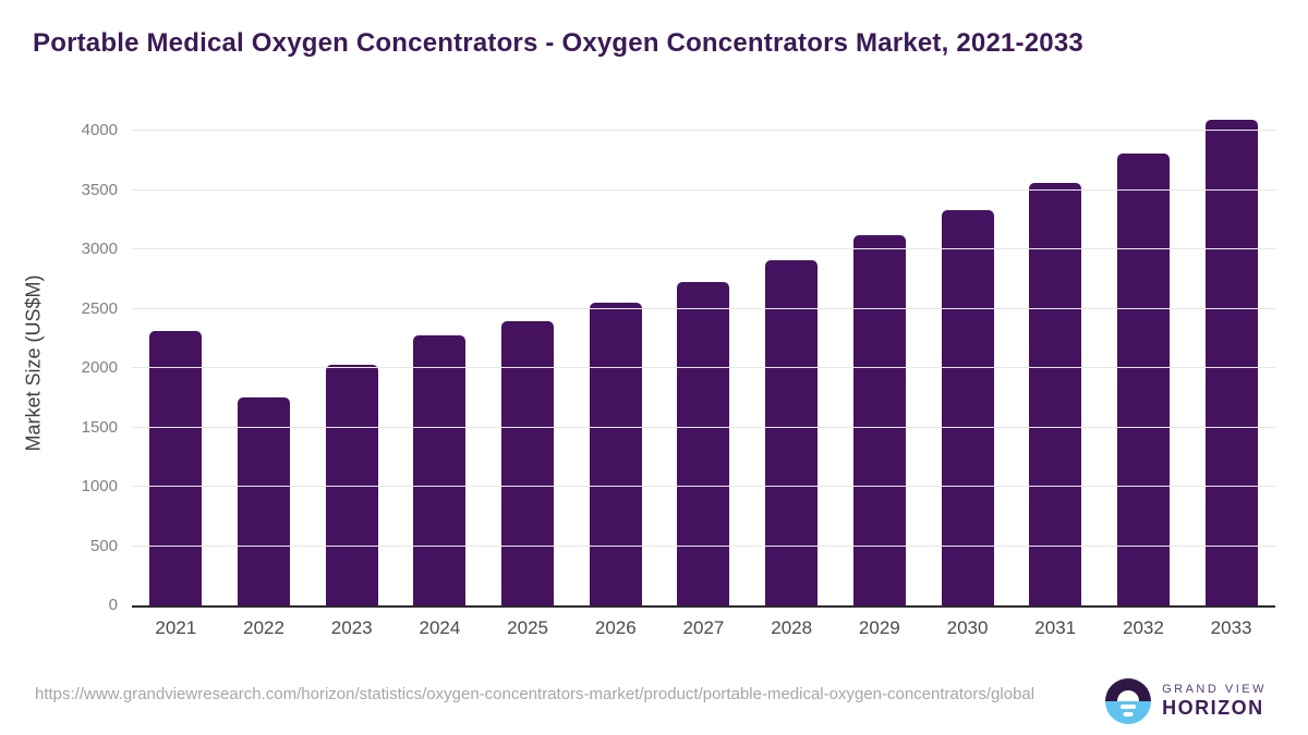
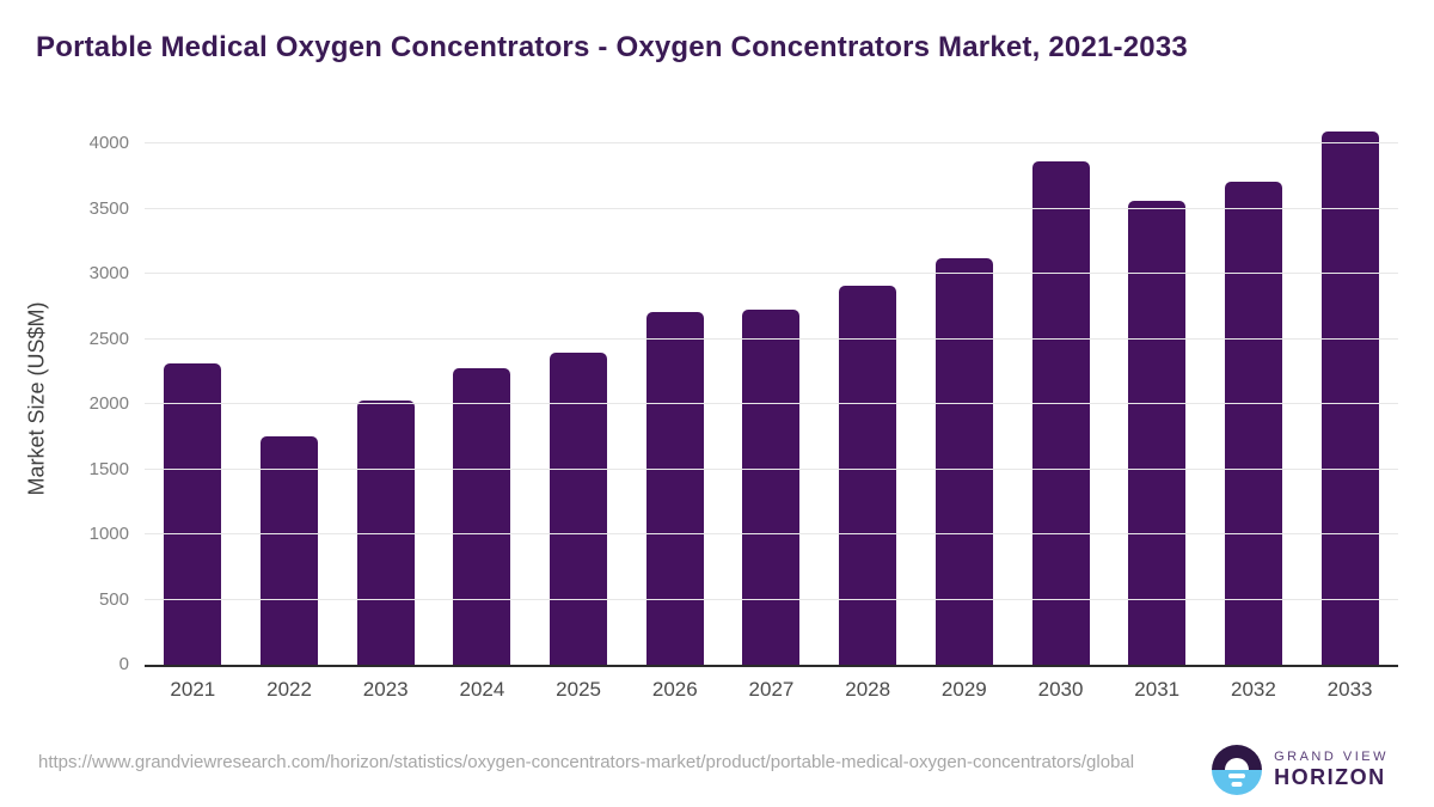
2026: 2560 -> 2710
2030: 3330 -> 3860
2032: 3810 -> 3710
